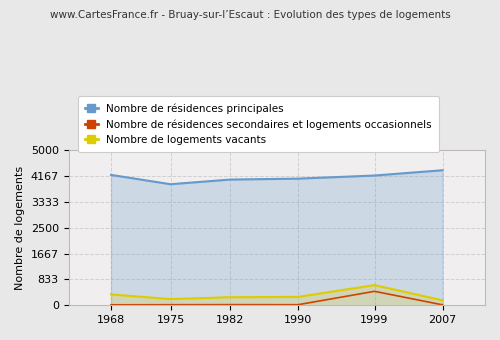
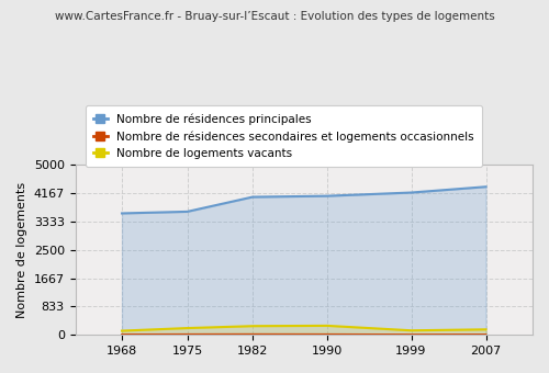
Nombre de résidences principales/1968: 4200 -> 3570
Nombre de logements vacants/1968: 350 -> 120
Nombre de résidences principales/1975: 3900 -> 3620
Nombre de résidences secondaires et logements occasionnels/1999: 450 -> 10
Nombre de logements vacants/1999: 650 -> 130
